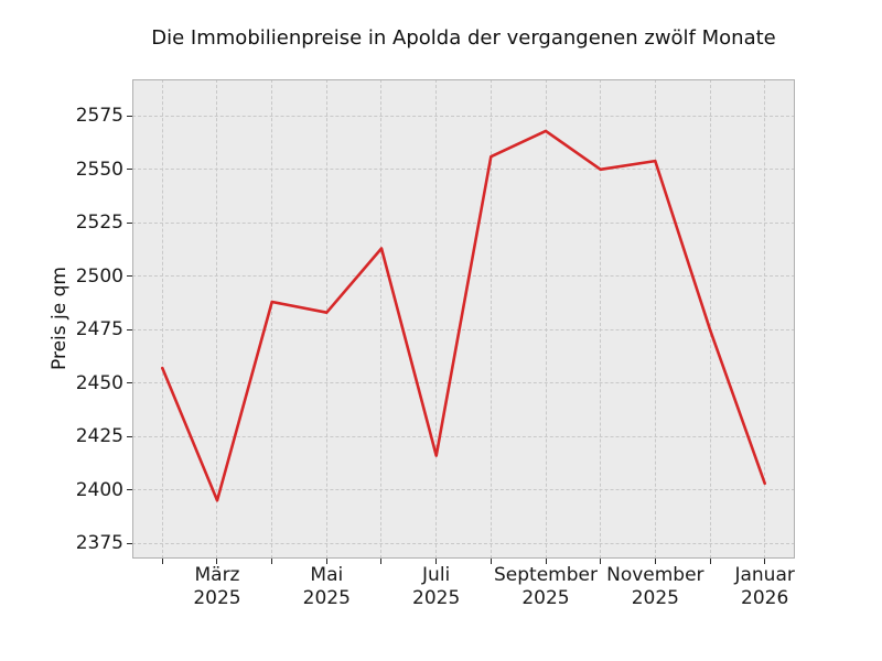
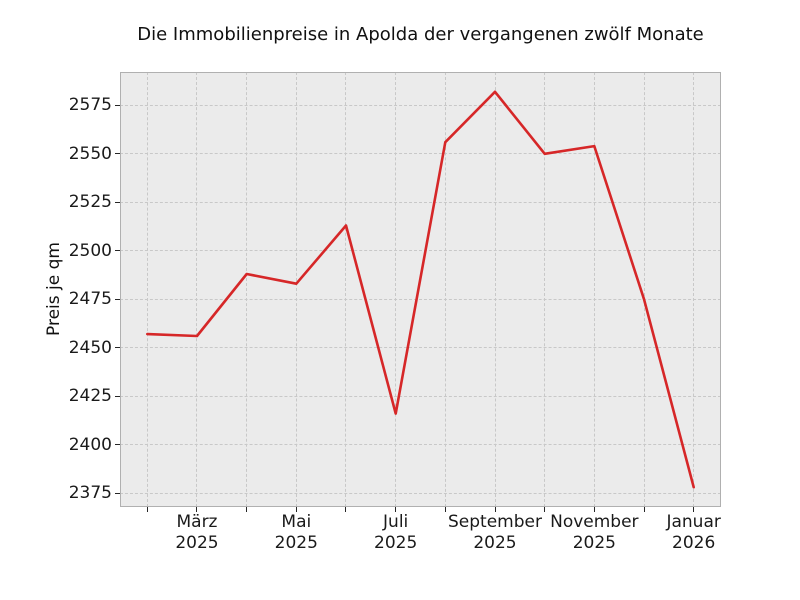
März 2025: 2395 -> 2456
September 2025: 2568 -> 2582
Januar 2026: 2403 -> 2378
